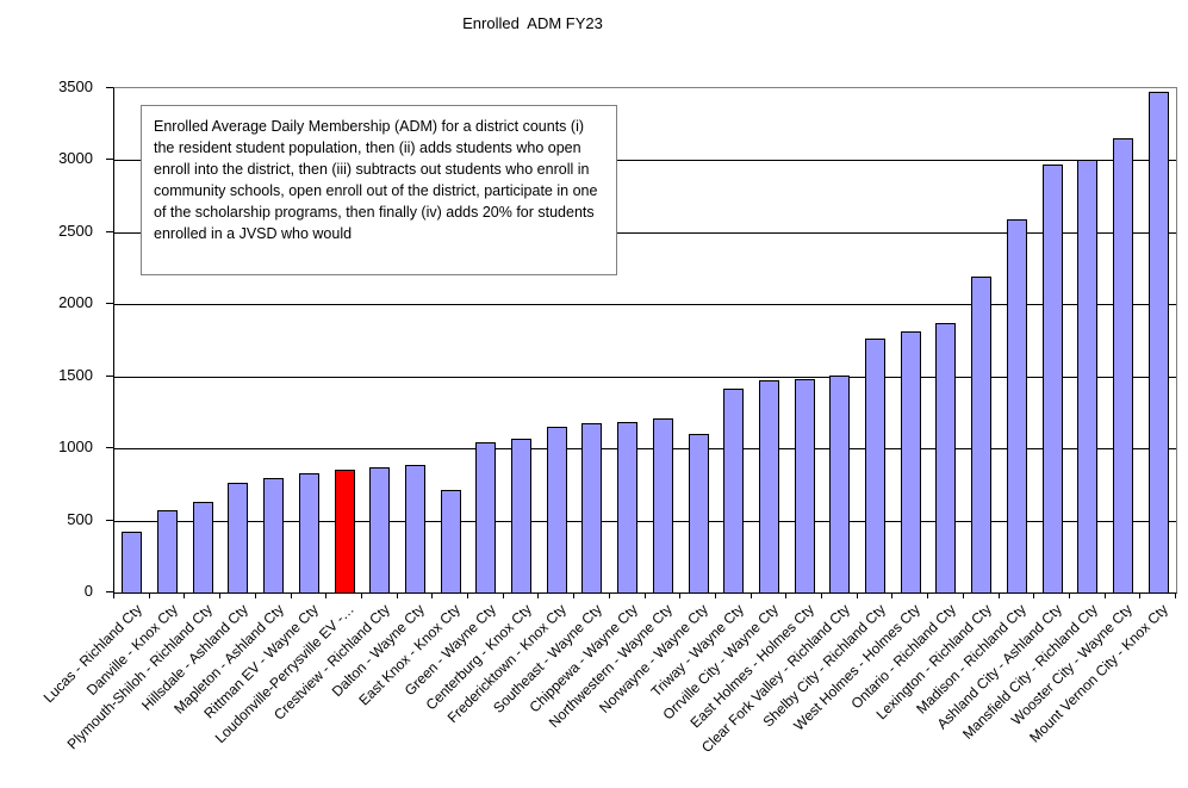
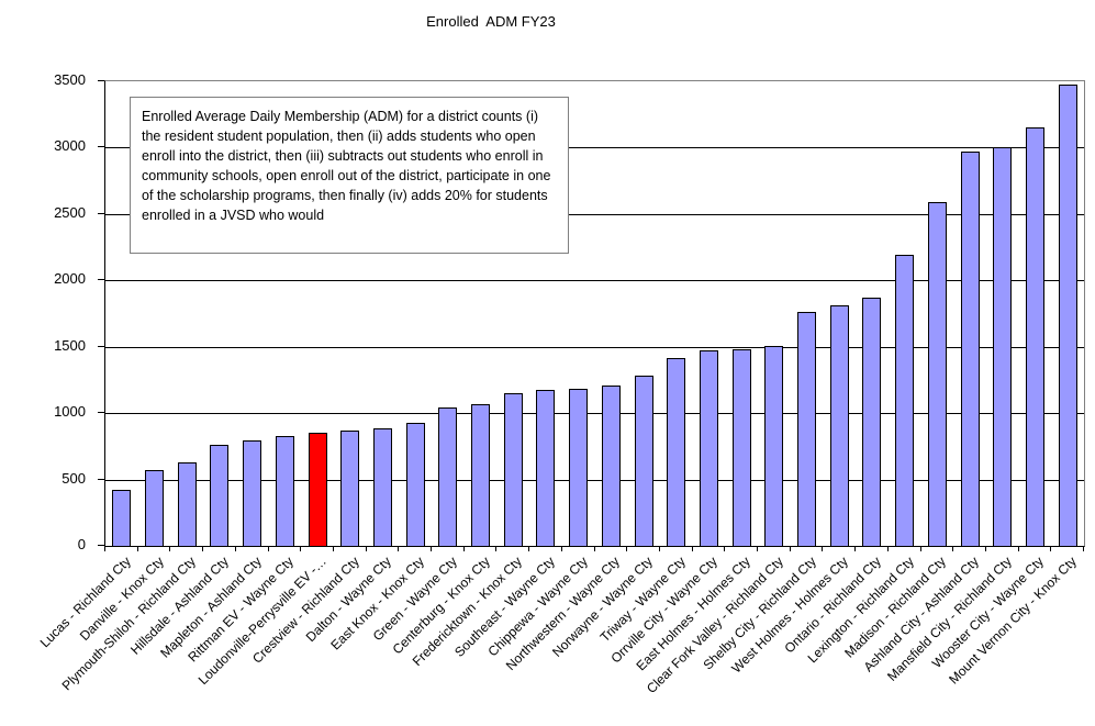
East Knox - Knox Cty: 710 -> 920
Norwayne - Wayne Cty: 1100 -> 1280
